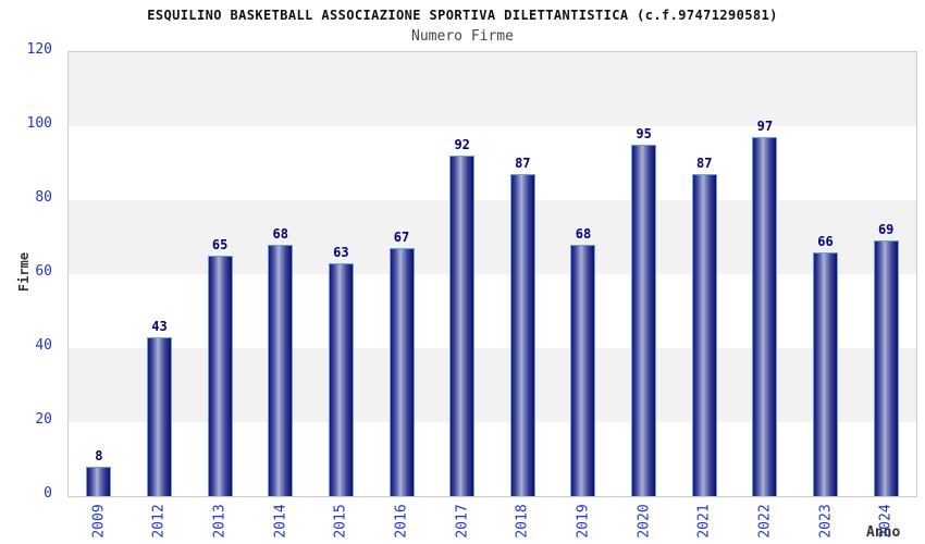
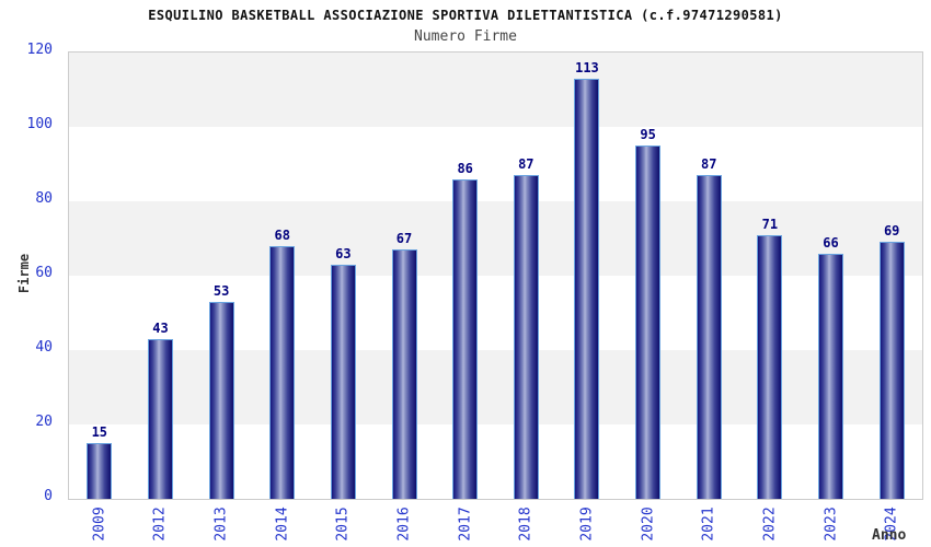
2009: 8 -> 15
2013: 65 -> 53
2017: 92 -> 86
2019: 68 -> 113
2022: 97 -> 71
